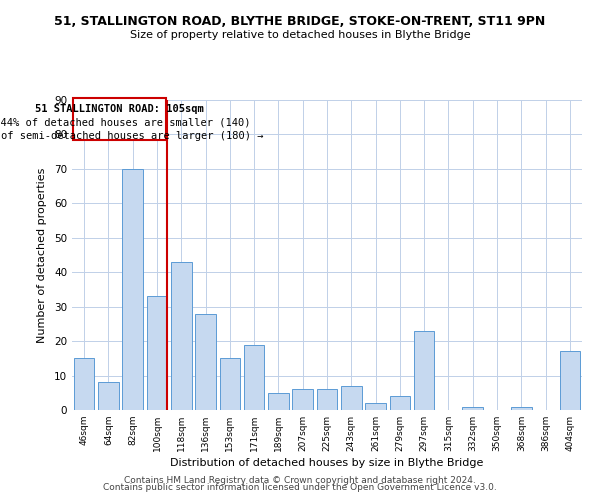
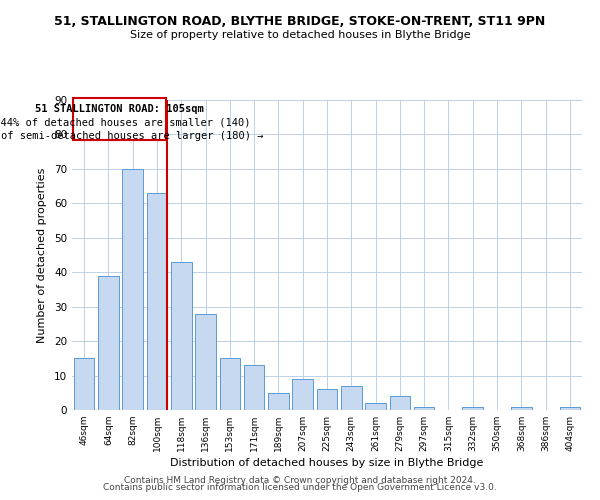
64sqm: 8 -> 39
100sqm: 33 -> 63
171sqm: 19 -> 13
207sqm: 6 -> 9
297sqm: 23 -> 1
404sqm: 17 -> 1
